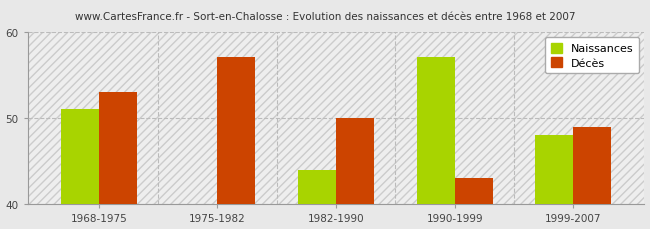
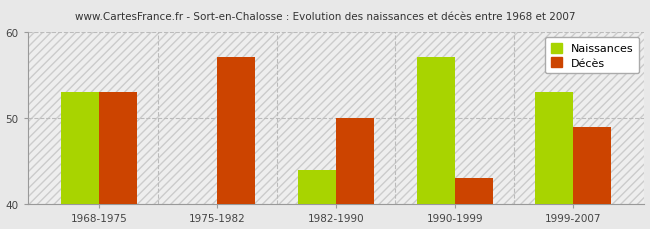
Naissances/1968-1975: 51 -> 53
Naissances/1999-2007: 48 -> 53
